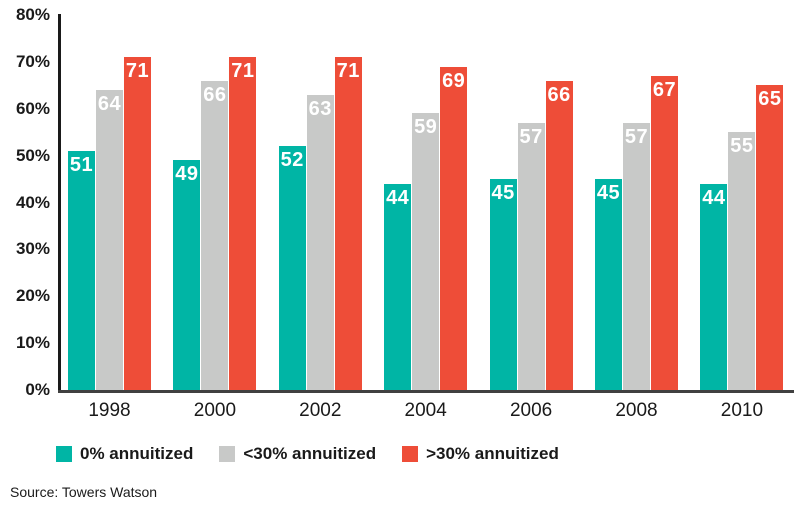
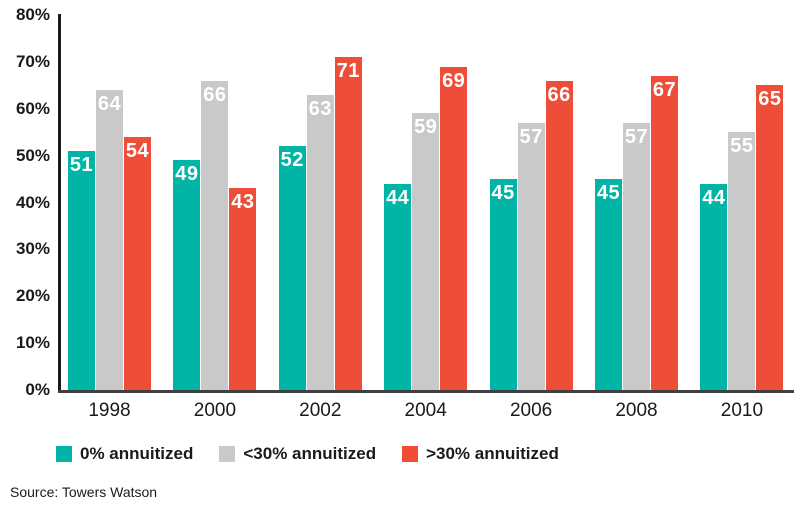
>30% annuitized/1998: 71 -> 54
>30% annuitized/2000: 71 -> 43
